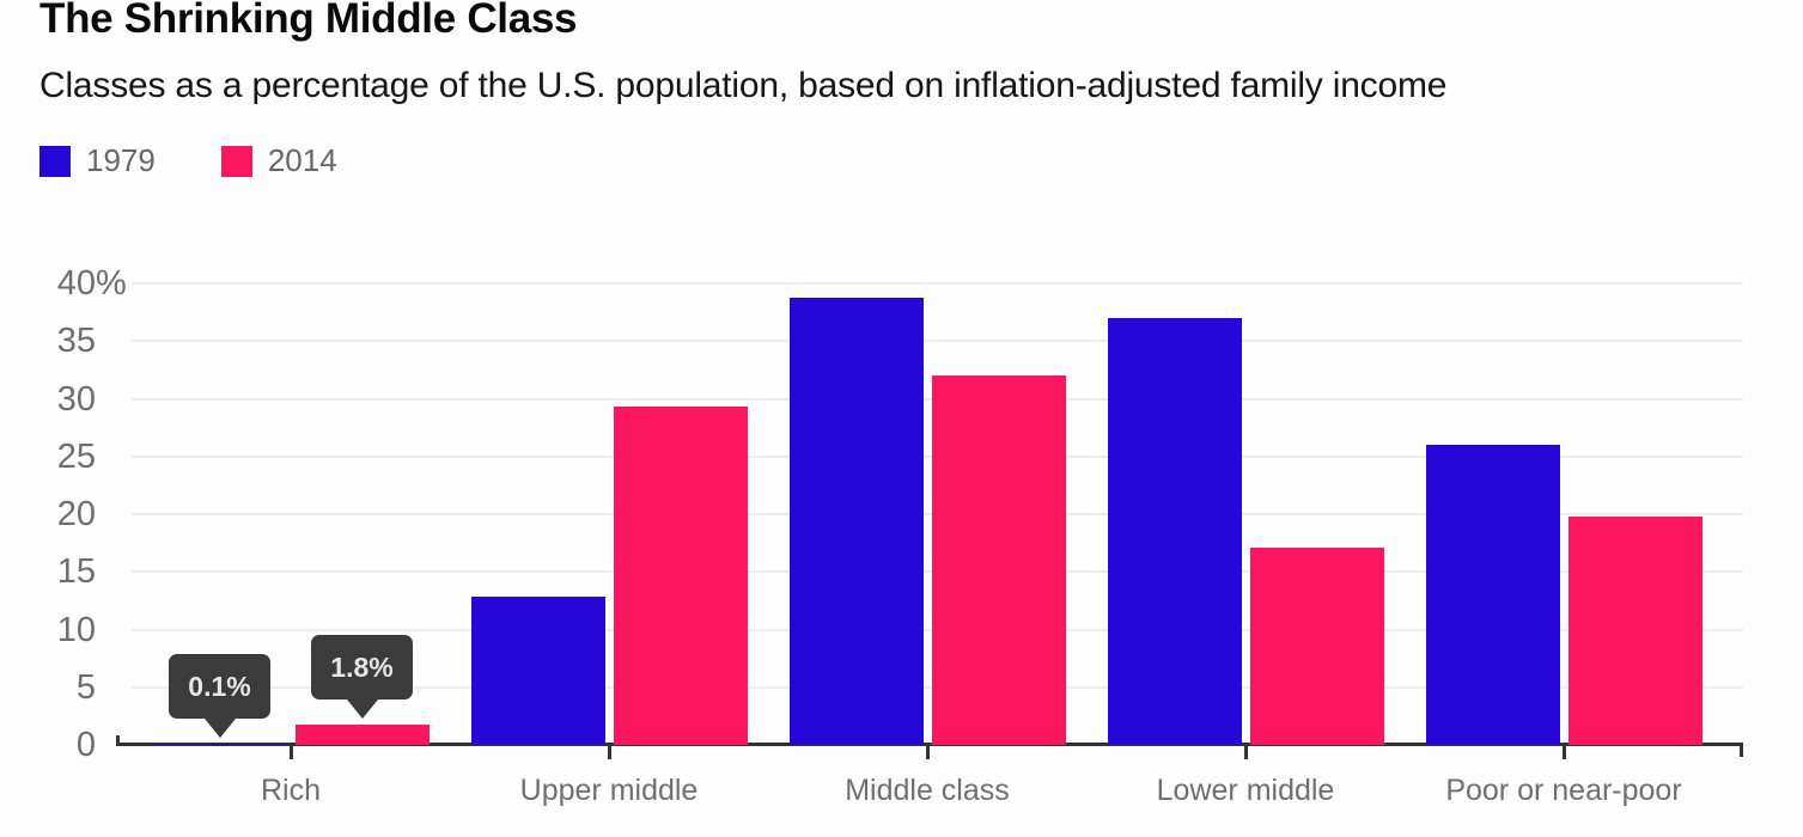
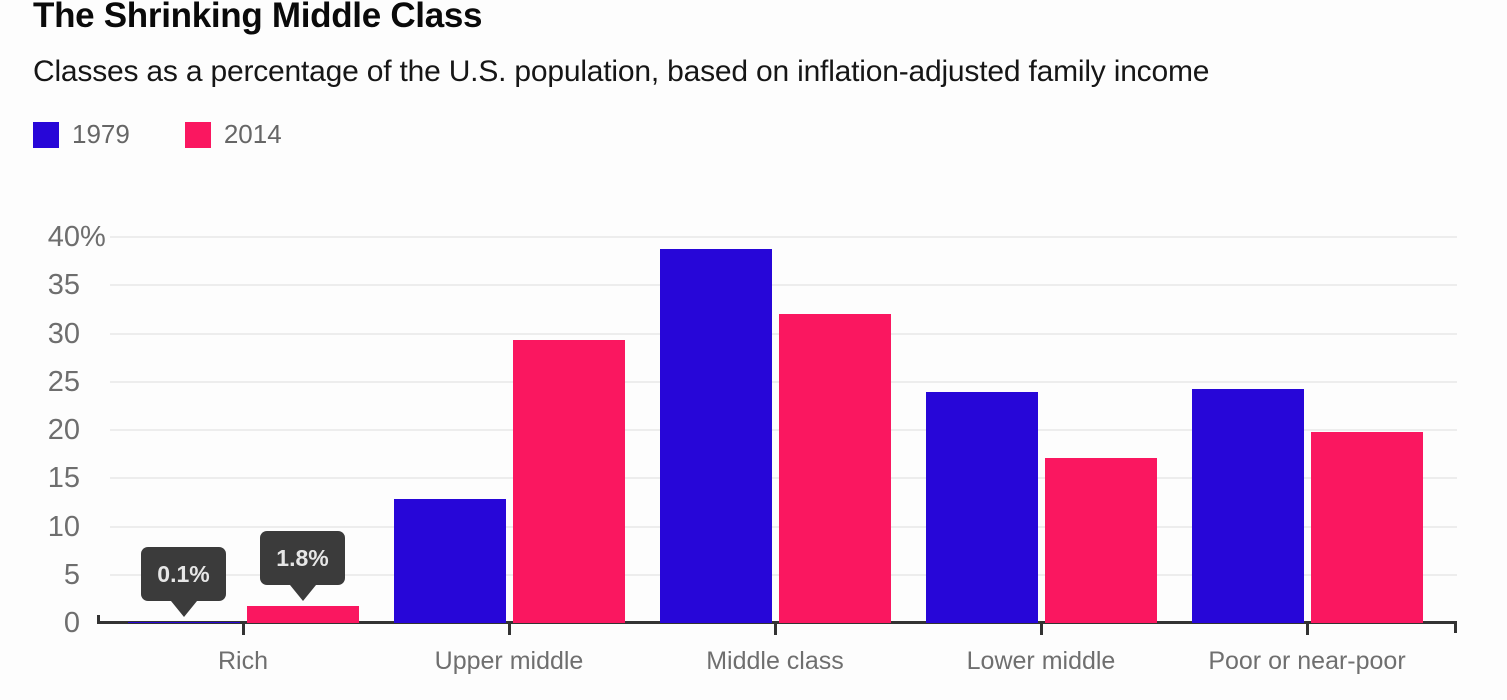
1979/Lower middle: 37 -> 24
1979/Poor or near-poor: 26 -> 24
